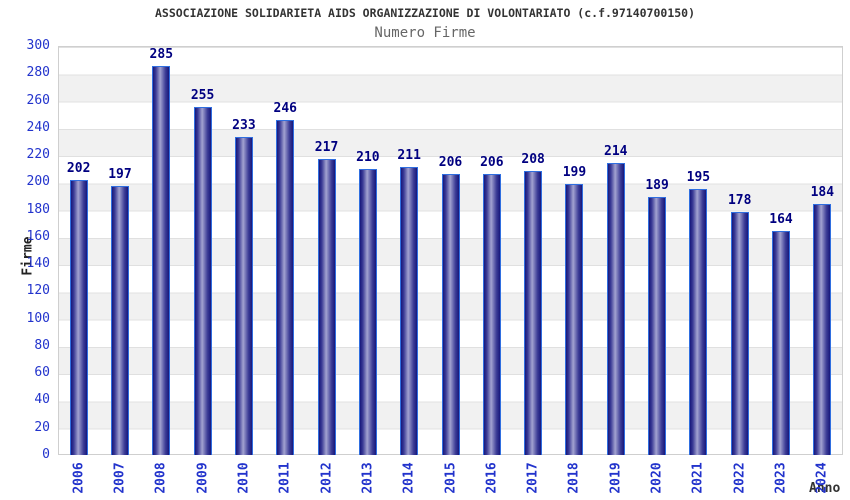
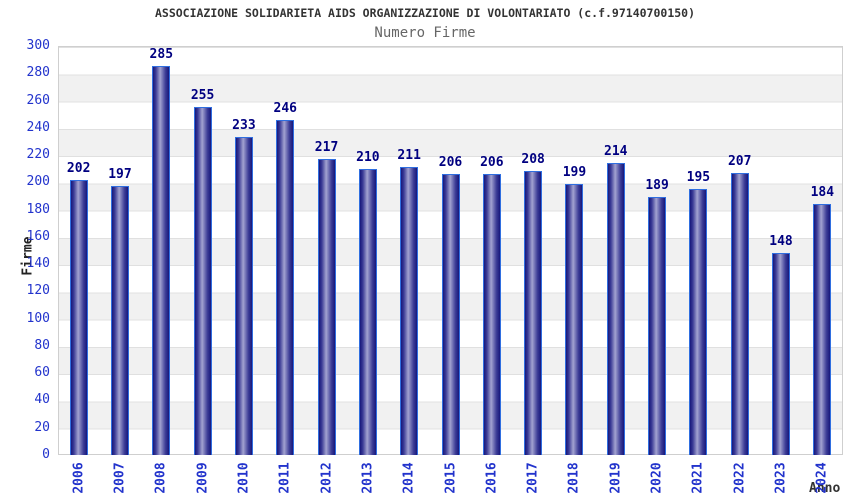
2022: 178 -> 207
2023: 164 -> 148
